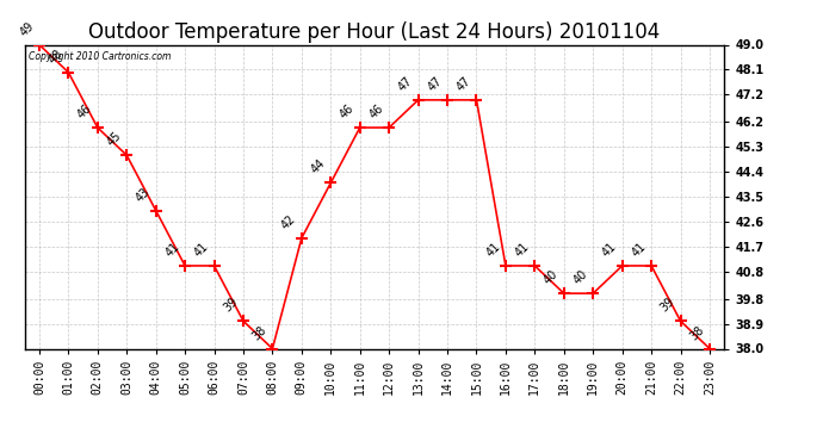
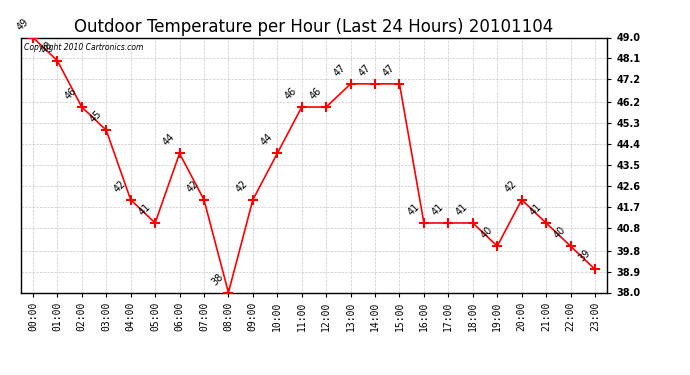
04:00: 43 -> 42
06:00: 41 -> 44
07:00: 39 -> 42
18:00: 40 -> 41
20:00: 41 -> 42
22:00: 39 -> 40
23:00: 38 -> 39
